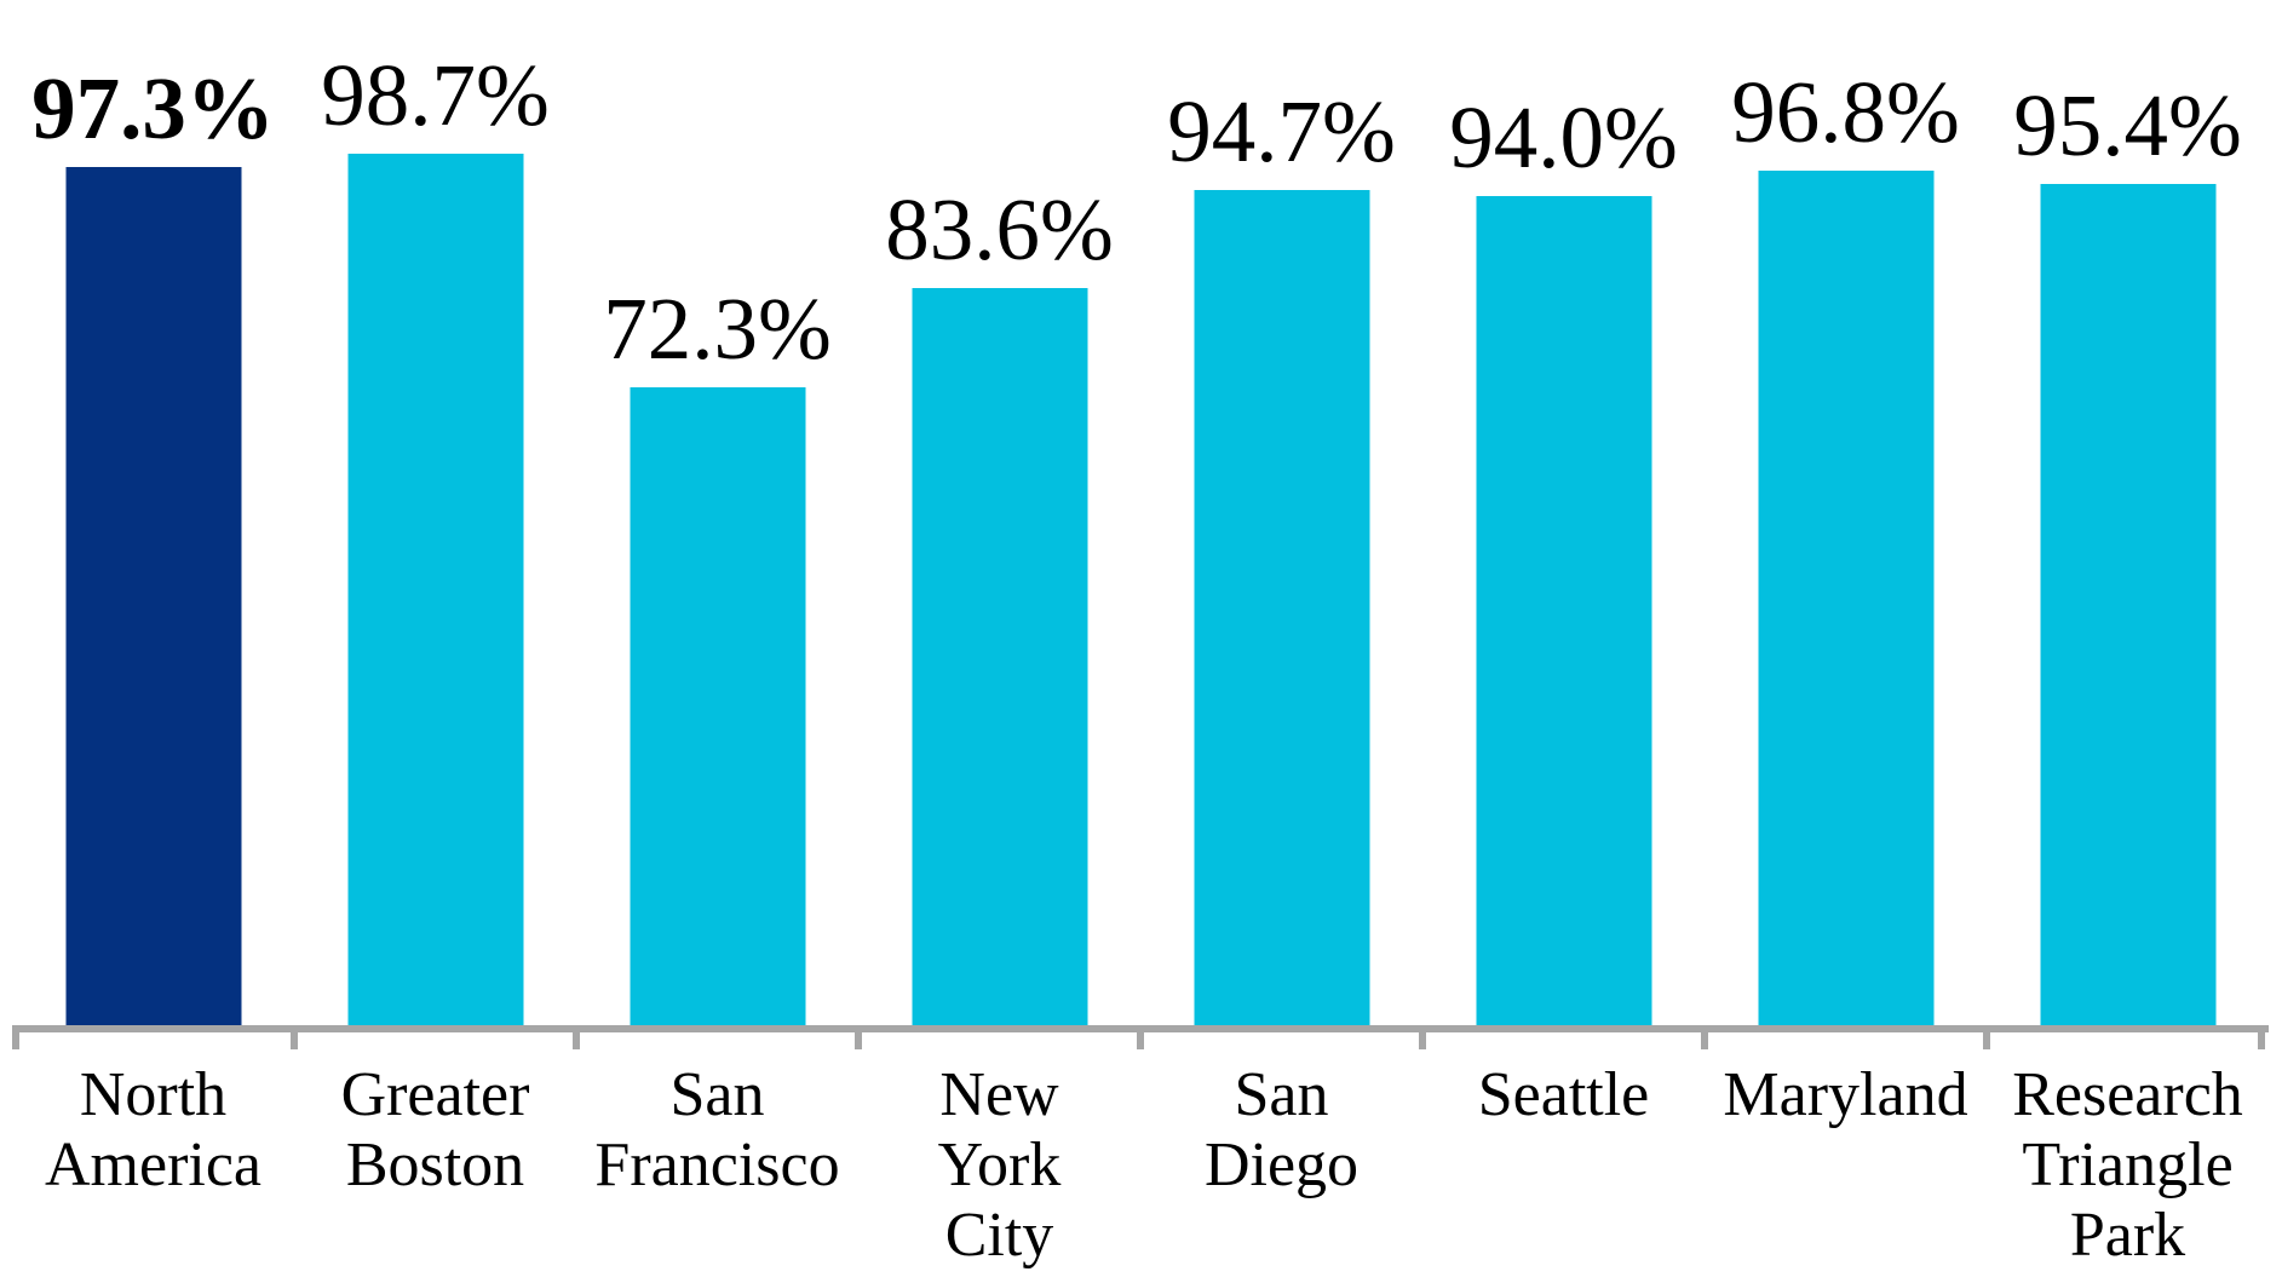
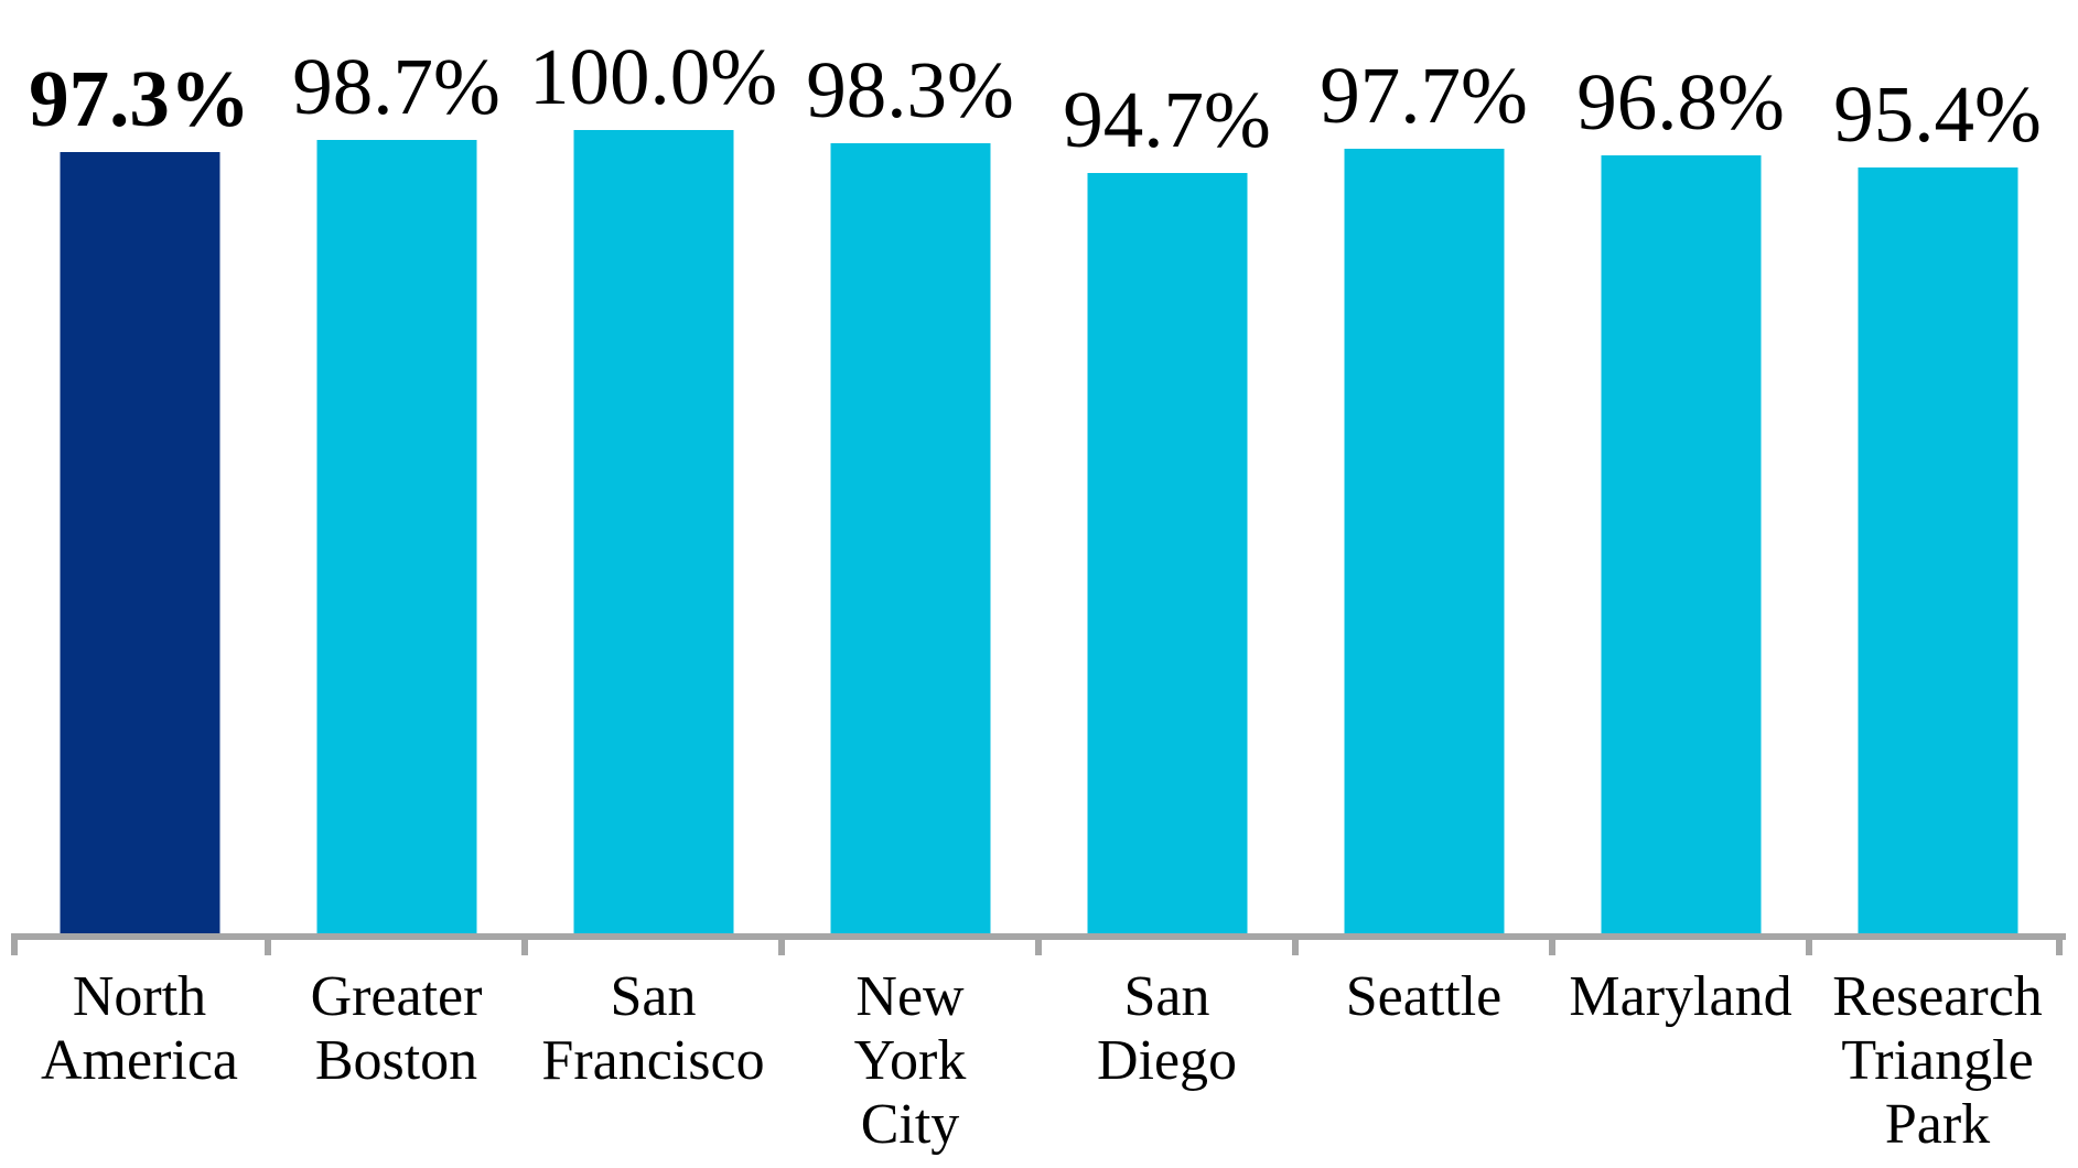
San Francisco: 72.3% -> 100.0%
New York City: 83.6% -> 98.3%
Seattle: 94.0% -> 97.7%
